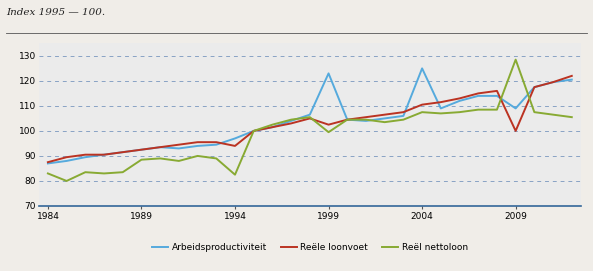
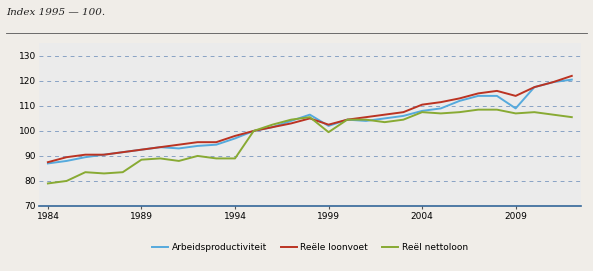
Reël nettoloon/1984: 83.0 -> 79.0
Reële loonvoet/1994: 94.0 -> 98.0
Reël nettoloon/1994: 82.5 -> 89.0
Arbeidsproductiviteit/1999: 123.0 -> 102.0
Arbeidsproductiviteit/2004: 125.0 -> 108.0
Reële loonvoet/2009: 100.0 -> 114.0
Reël nettoloon/2009: 128.5 -> 107.0
